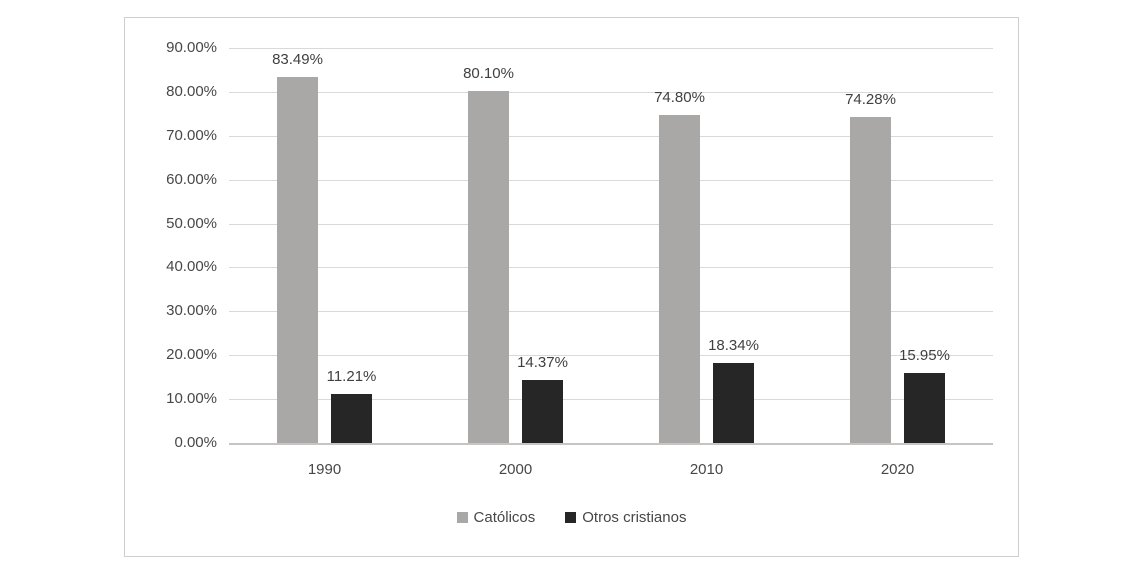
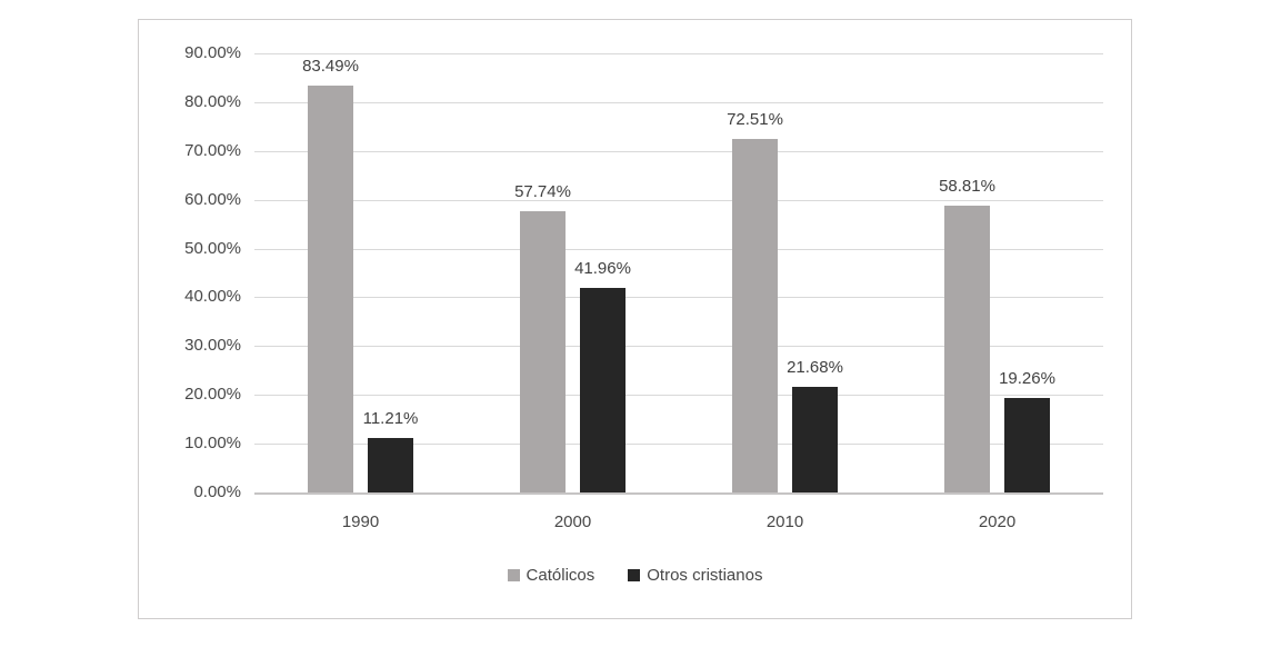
Católicos/2000: 80.10% -> 57.74%
Otros cristianos/2000: 14.37% -> 41.96%
Católicos/2010: 74.80% -> 72.51%
Otros cristianos/2010: 18.34% -> 21.68%
Católicos/2020: 74.28% -> 58.81%
Otros cristianos/2020: 15.95% -> 19.26%
